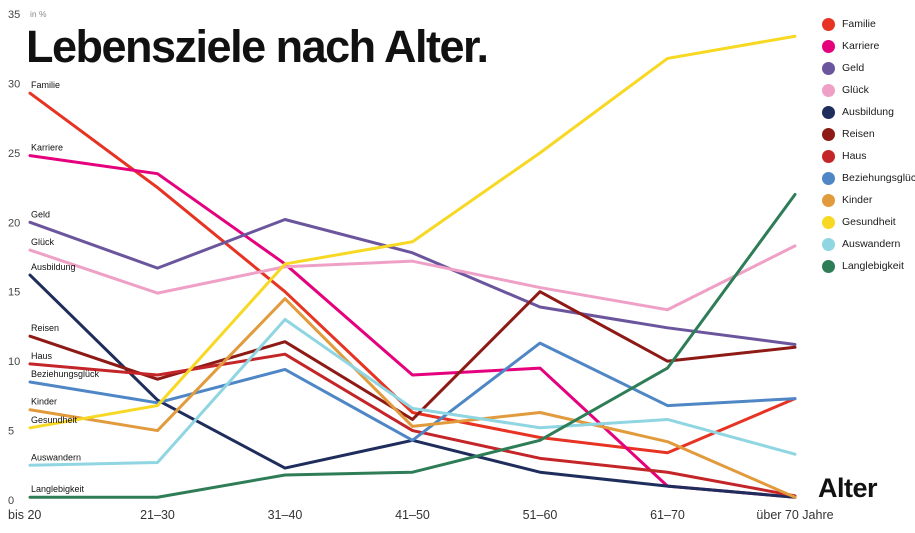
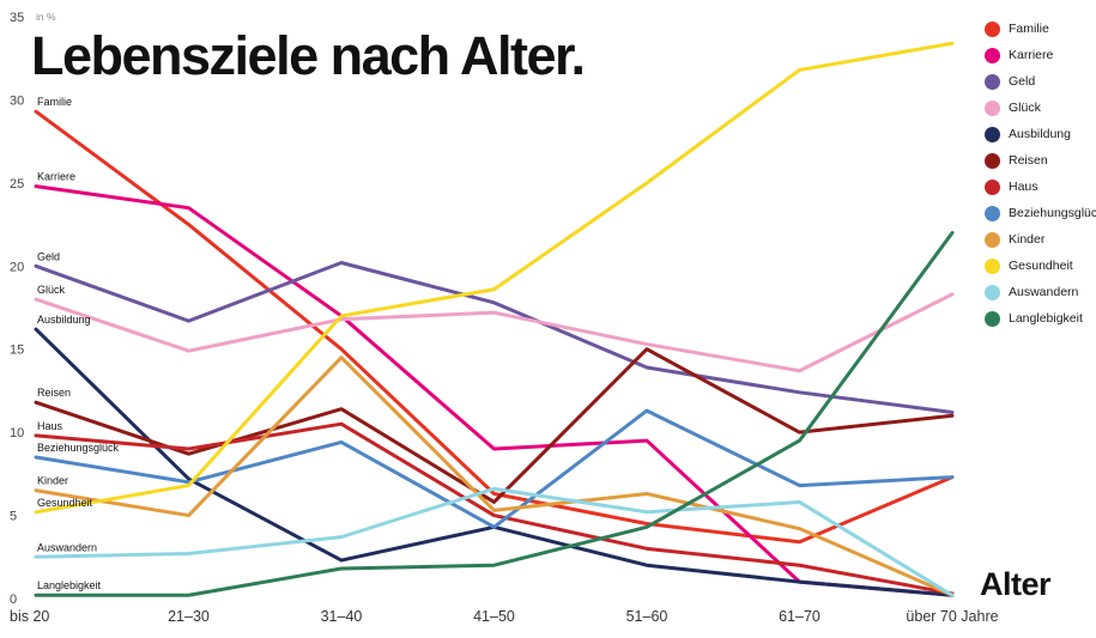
Auswandern/31–40: 13.0 -> 3.7
Auswandern/über 70 Jahre: 3.3 -> 0.2
